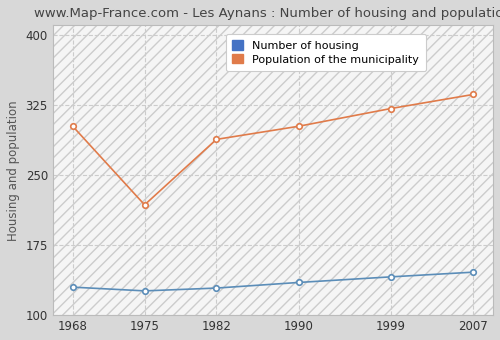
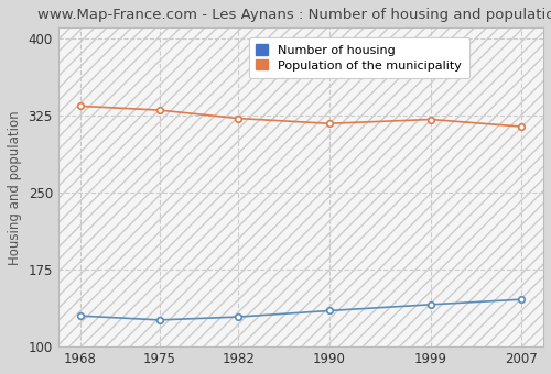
Population of the municipality/1968: 302 -> 334
Population of the municipality/1975: 218 -> 330
Population of the municipality/1982: 288 -> 322
Population of the municipality/1990: 302 -> 317
Population of the municipality/2007: 336 -> 314
